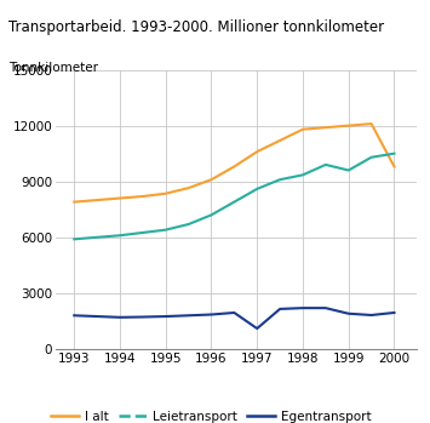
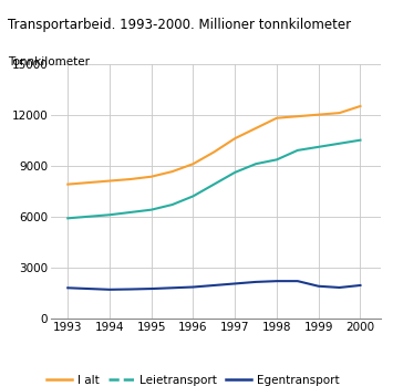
Egentransport/1997: 1100 -> 2000
Leietransport/1999: 9600 -> 10100
I alt/2000: 9800 -> 12500
